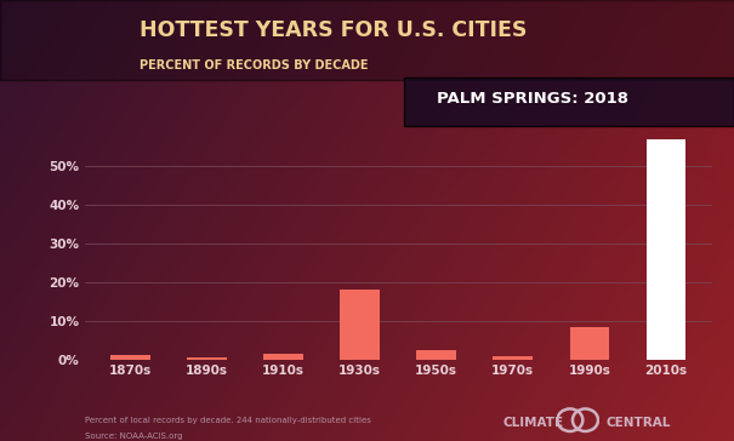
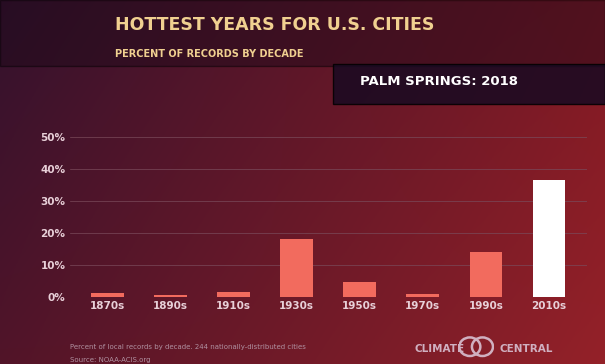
1950s: 2.5% -> 4.5%
1990s: 8.5% -> 14.0%
2010s: 57.0% -> 36.5%
